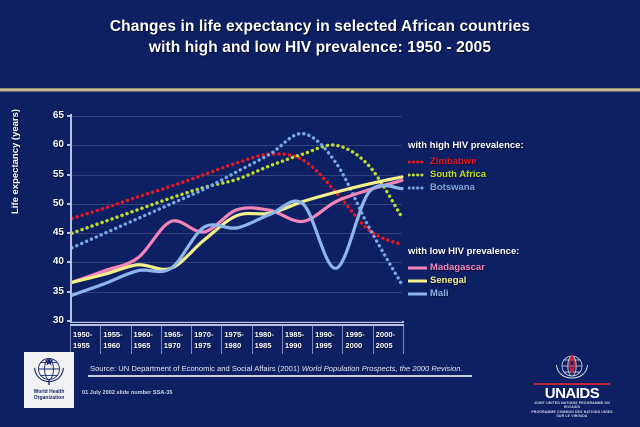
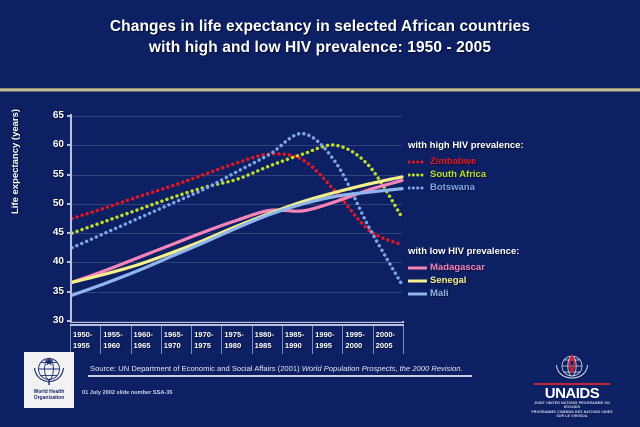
Madagascar/1965-1970: 47 -> 43
Senegal/1965-1970: 39 -> 42
Mali/1965-1970: 39 -> 41
Mali/1970-1975: 46 -> 43
Madagascar/1975-1980: 49 -> 47
Senegal/1975-1980: 48 -> 46
Madagascar/1985-1990: 47 -> 49
Mali/1990-1995: 39 -> 51
